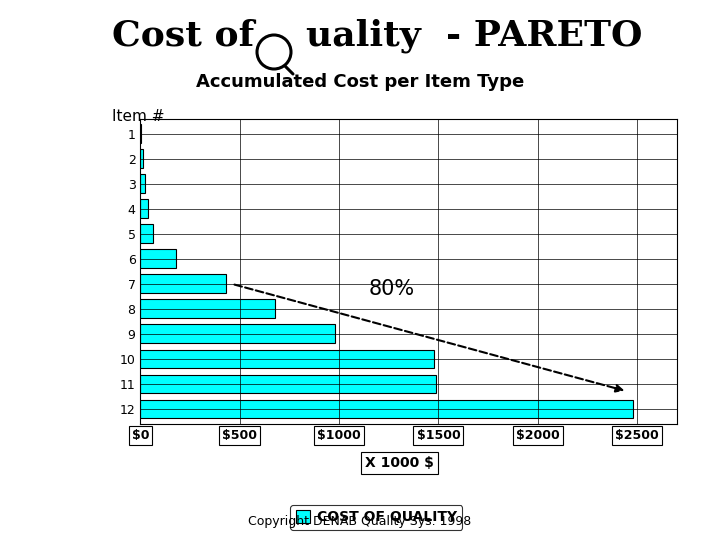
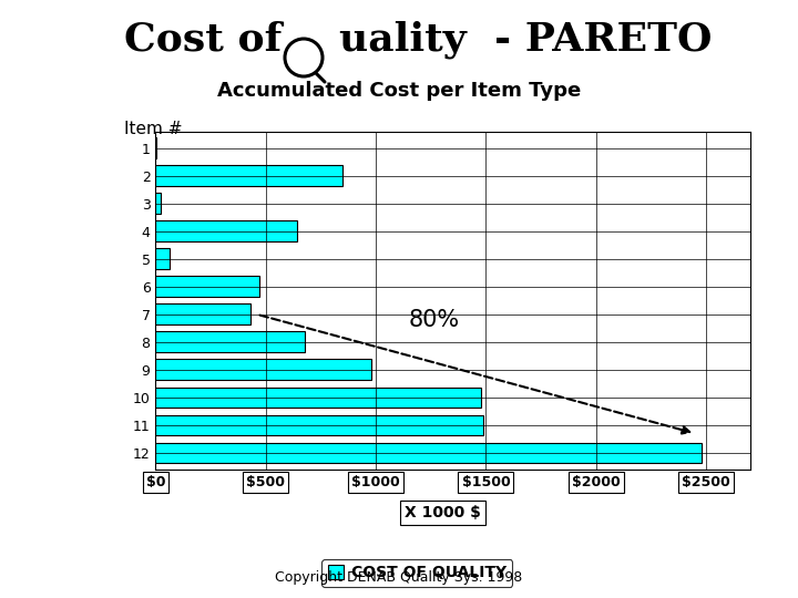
2: $20 -> $850
4: $40 -> $640
6: $180 -> $470
